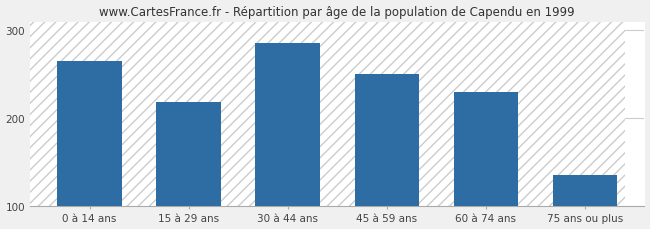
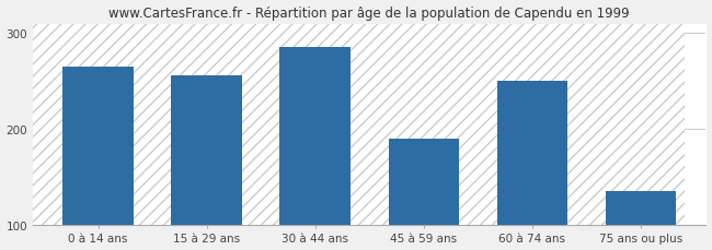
15 à 29 ans: 218 -> 256
45 à 59 ans: 250 -> 190
60 à 74 ans: 230 -> 250
